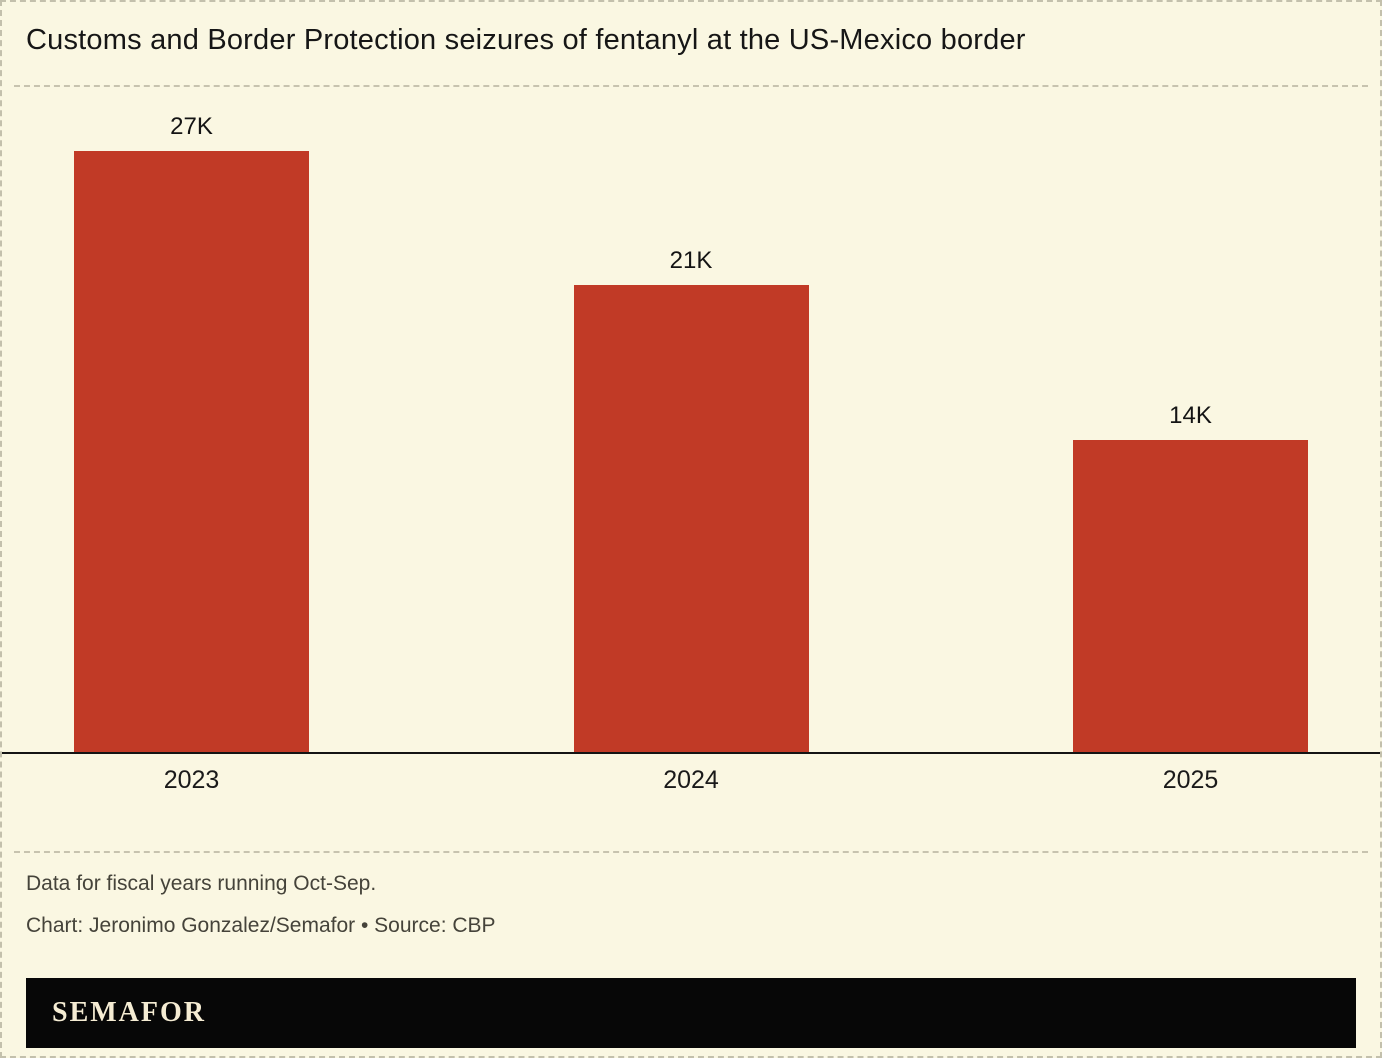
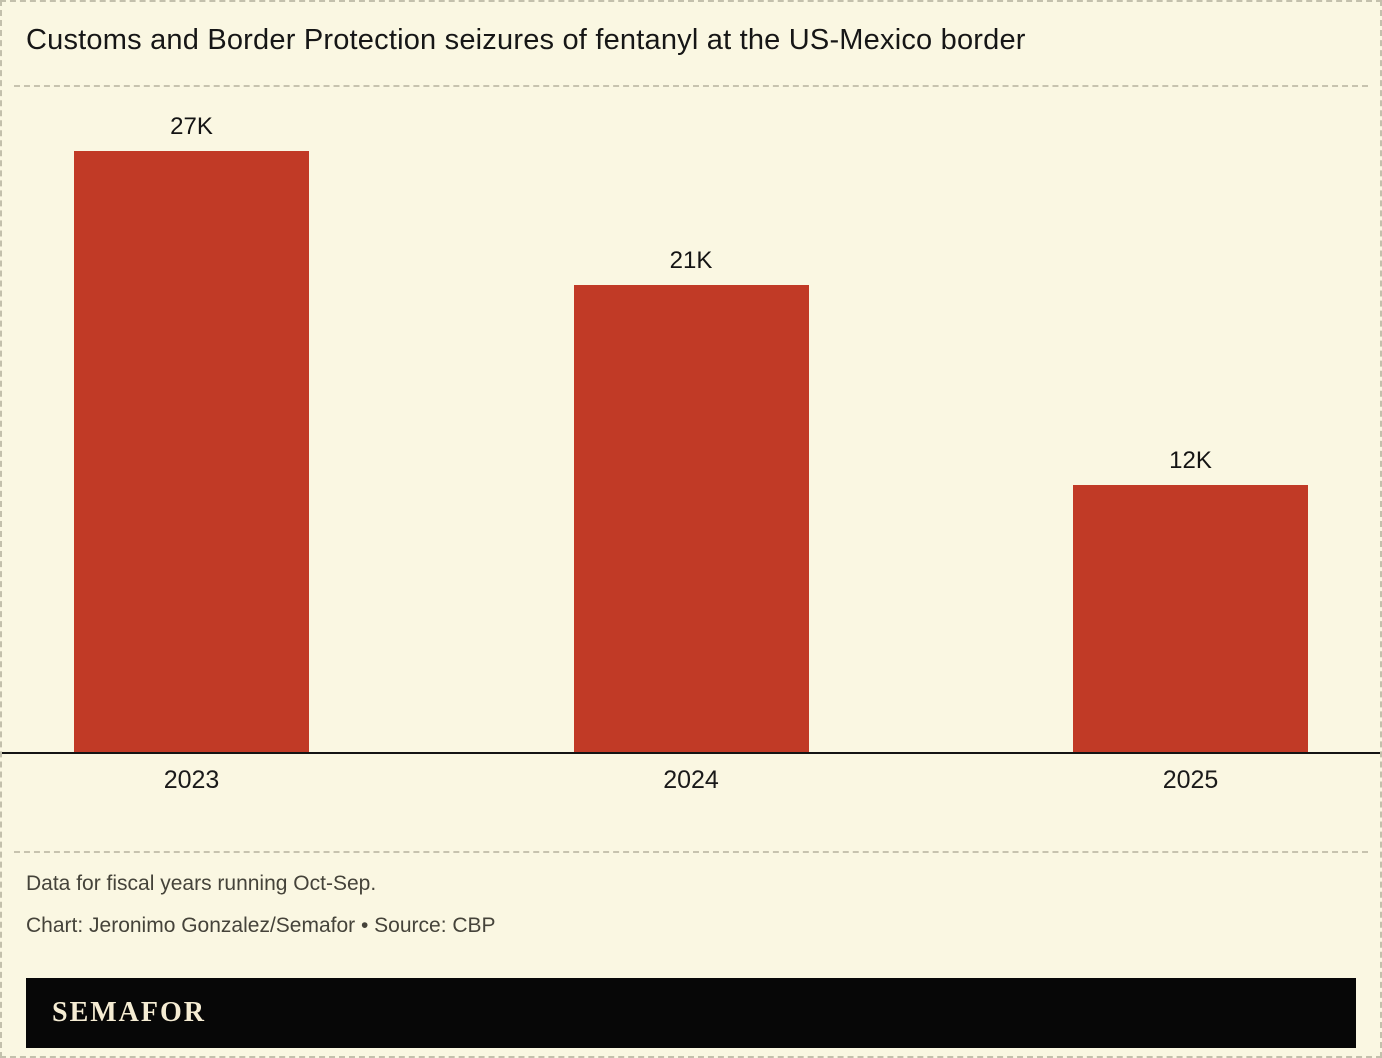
2025: 14K -> 12K
